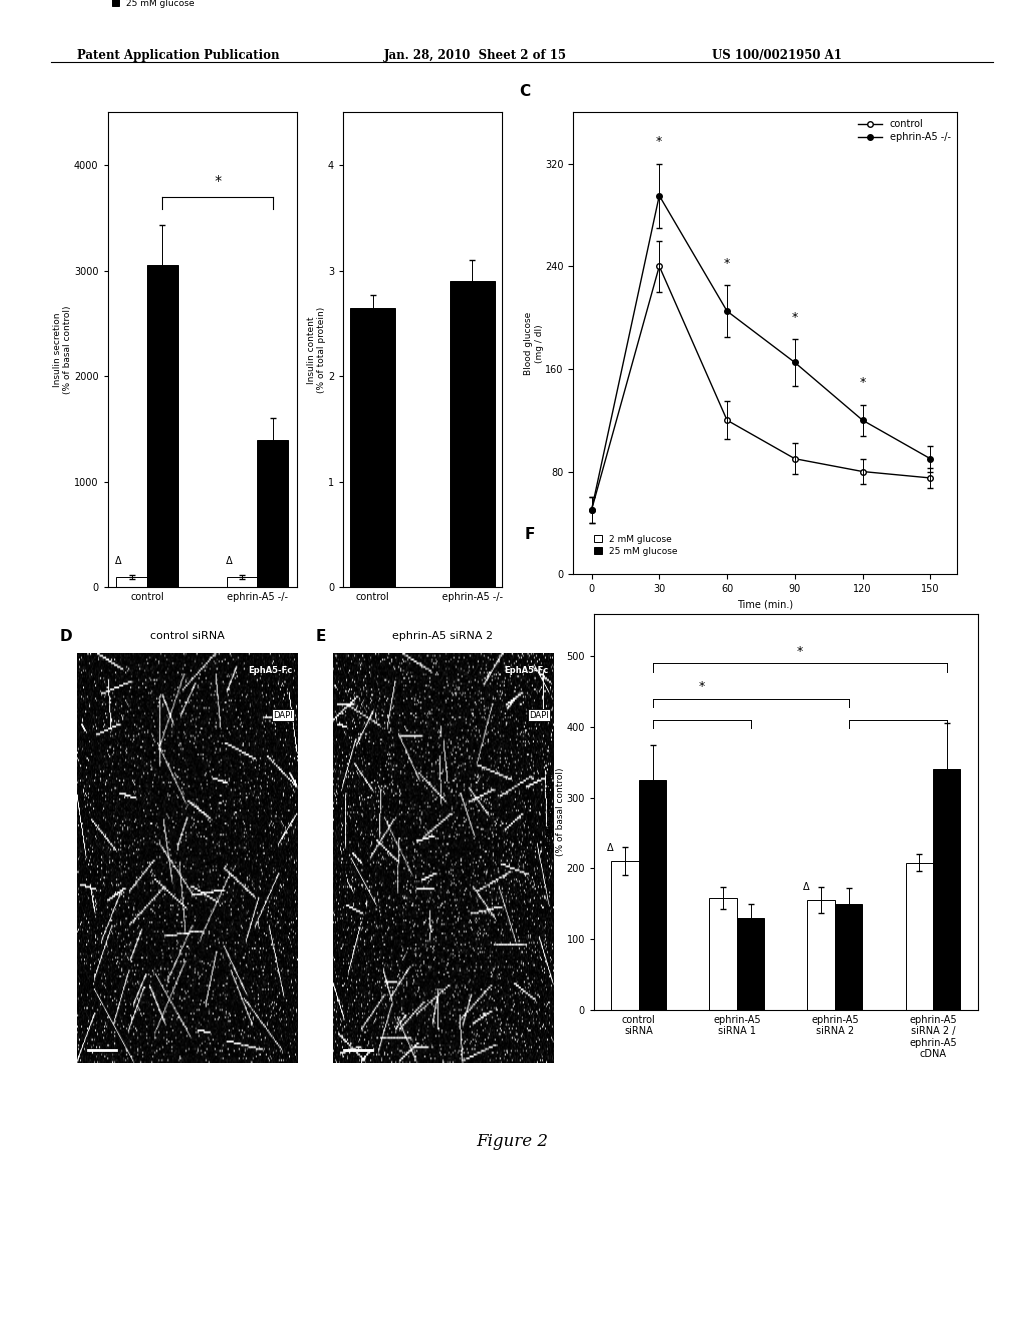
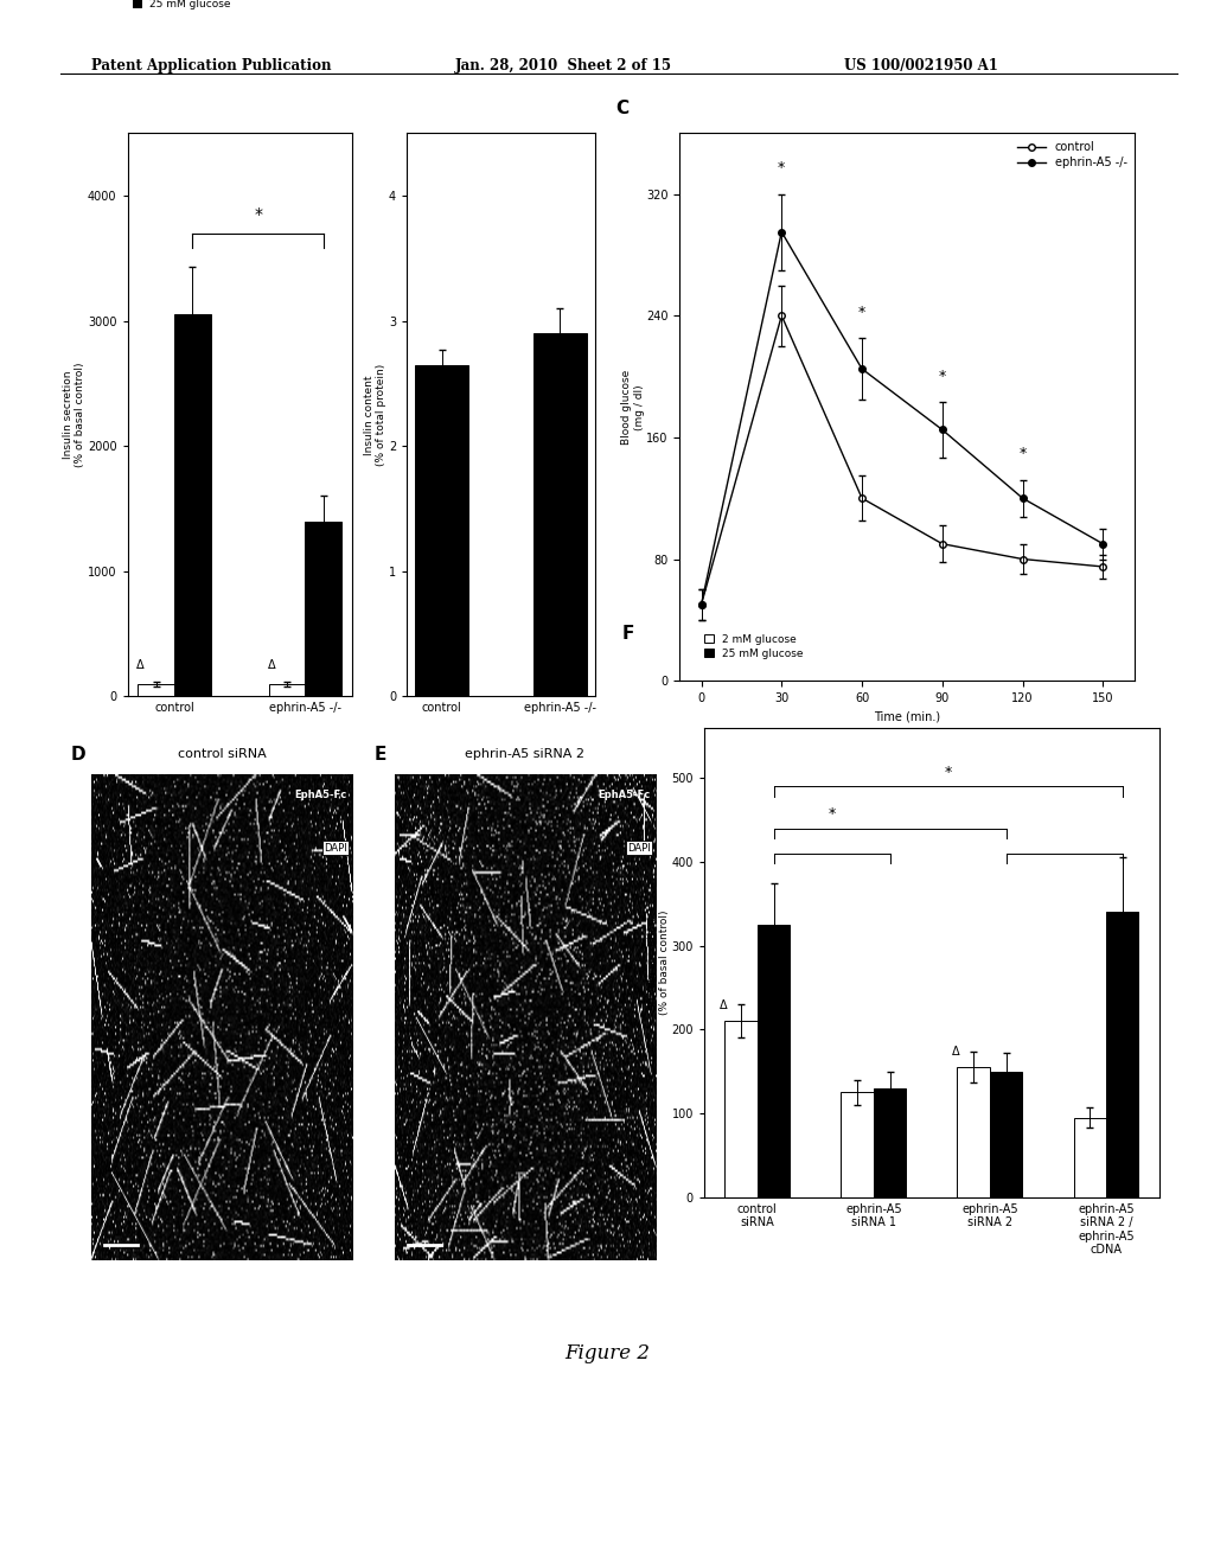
2 mM glucose/ephrin-A5 siRNA 1: 158 -> 125
2 mM glucose/ephrin-A5 siRNA 2 / ephrin-A5 cDNA: 208 -> 95
